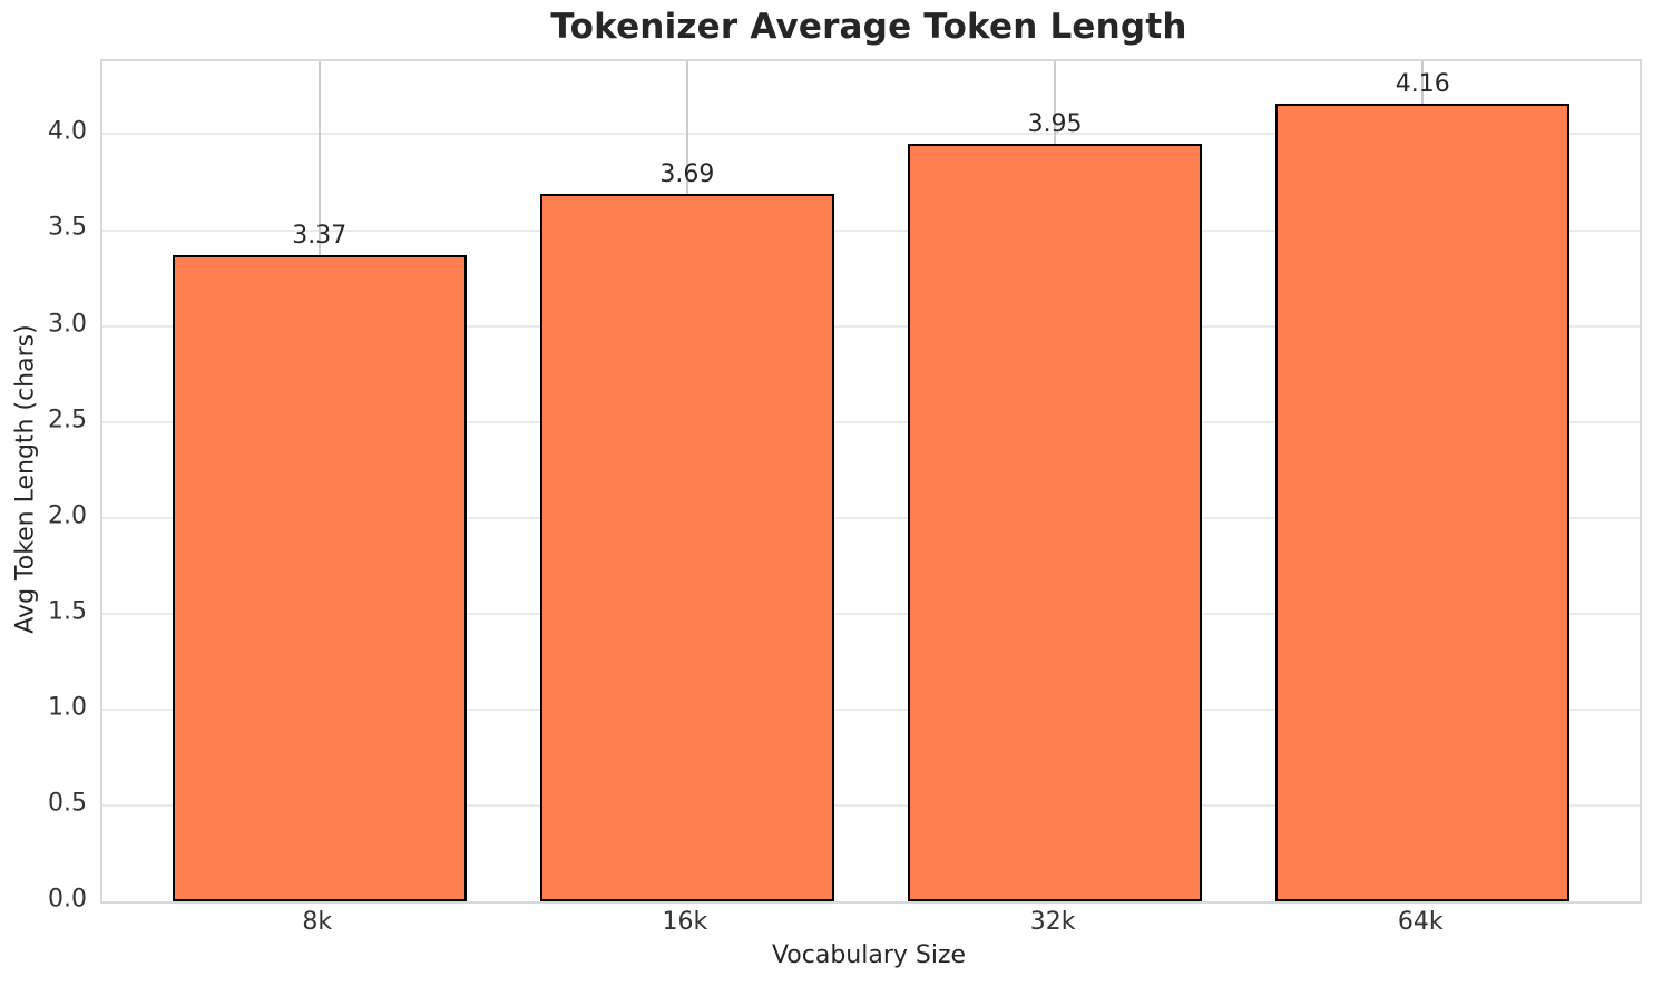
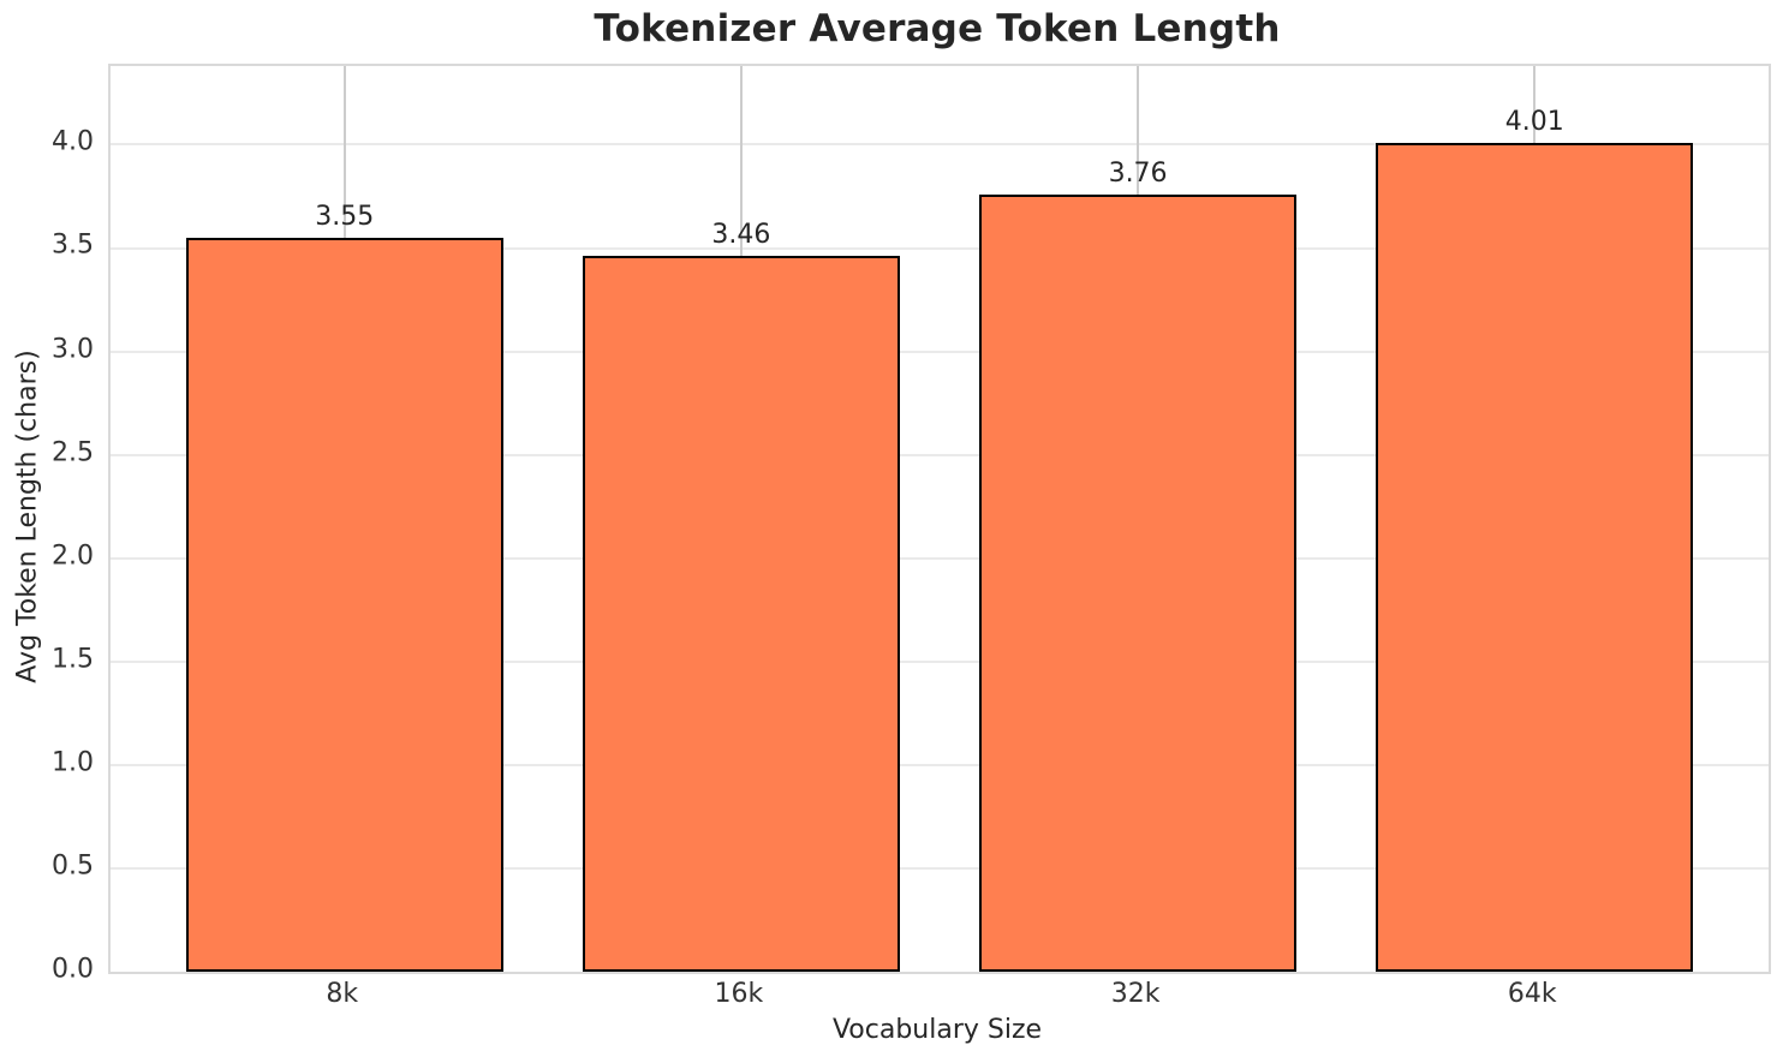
8k: 3.37 -> 3.55
16k: 3.69 -> 3.46
32k: 3.95 -> 3.76
64k: 4.16 -> 4.01
